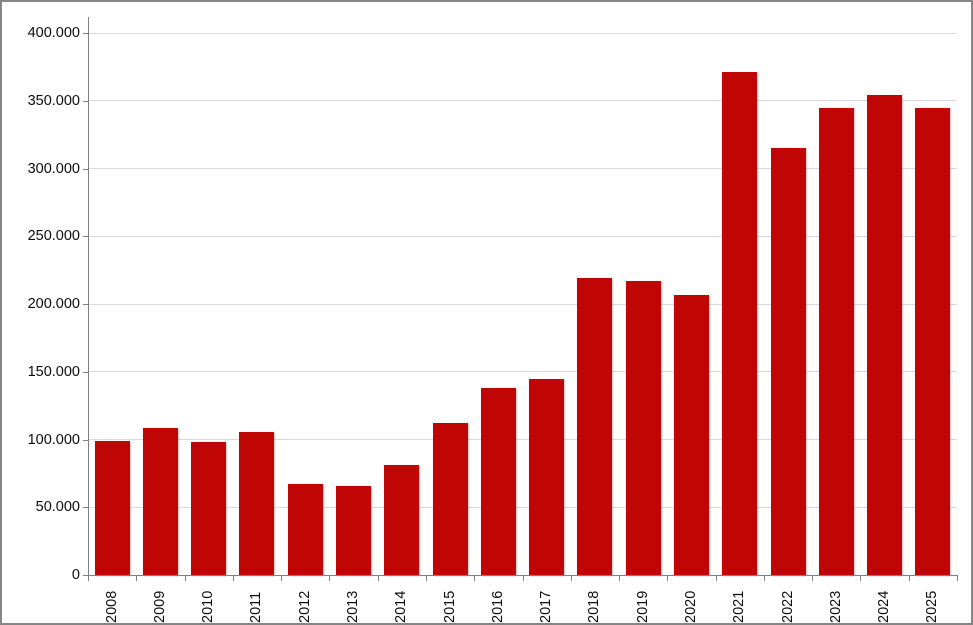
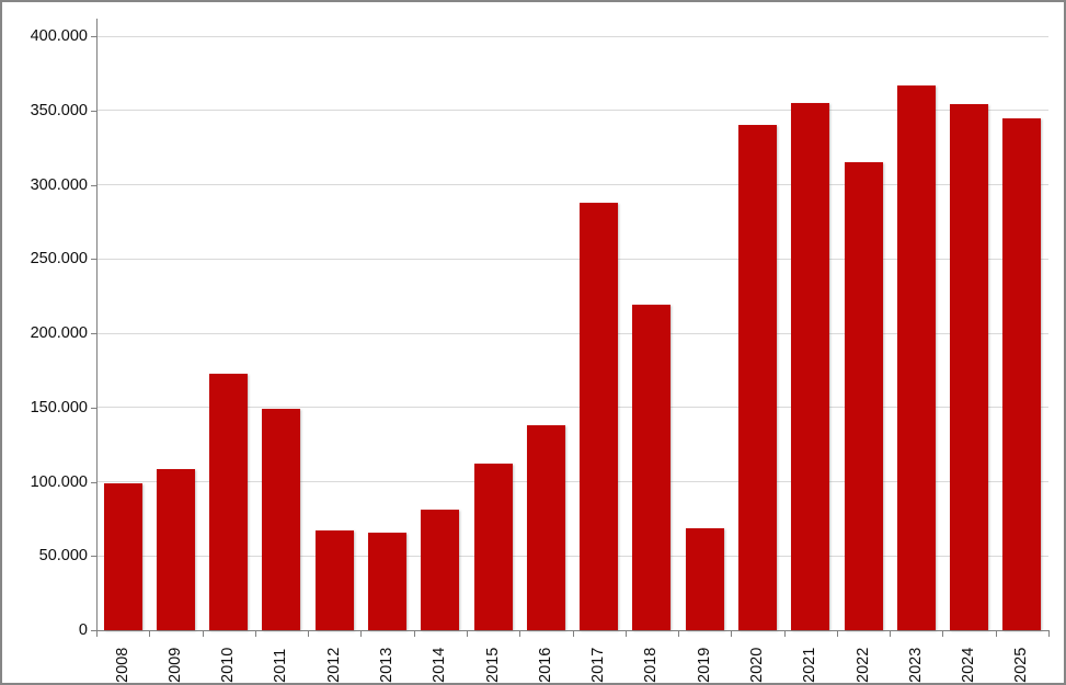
2010: 98000 -> 173000
2011: 106000 -> 149000
2017: 145000 -> 288000
2019: 217000 -> 69000
2020: 207000 -> 340000
2021: 371000 -> 355000
2023: 344000 -> 367000
